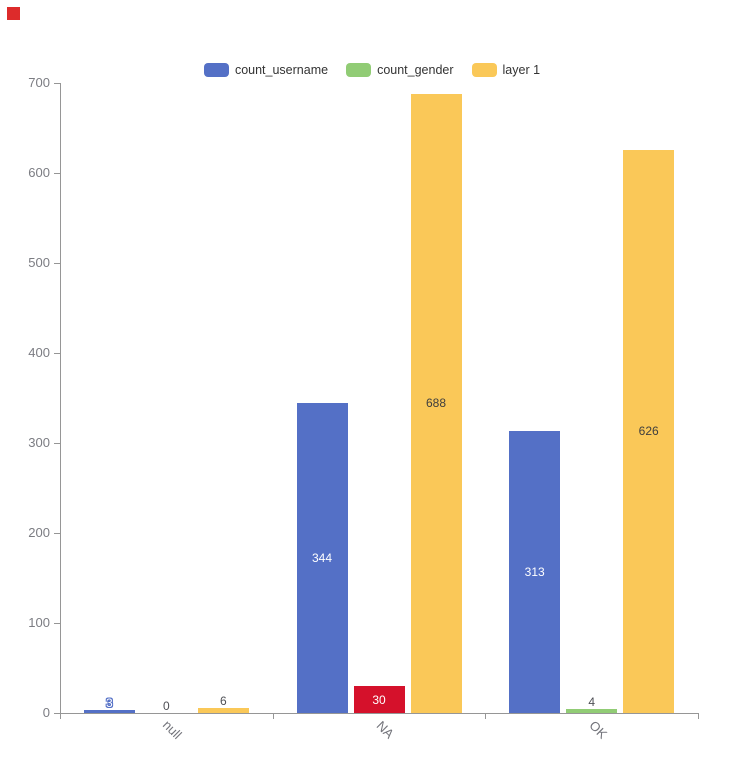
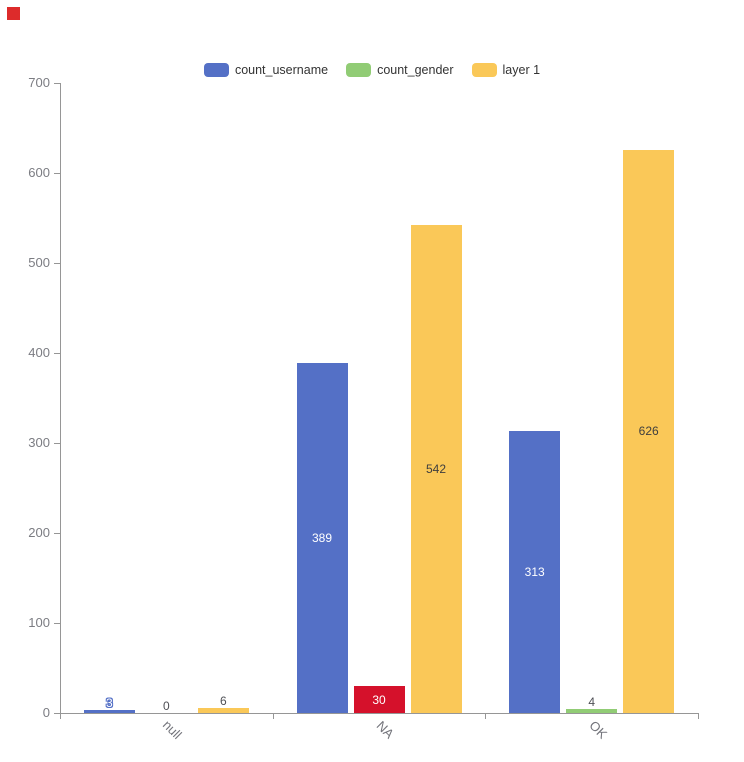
count_username/NA: 344 -> 389
layer 1/NA: 688 -> 542
